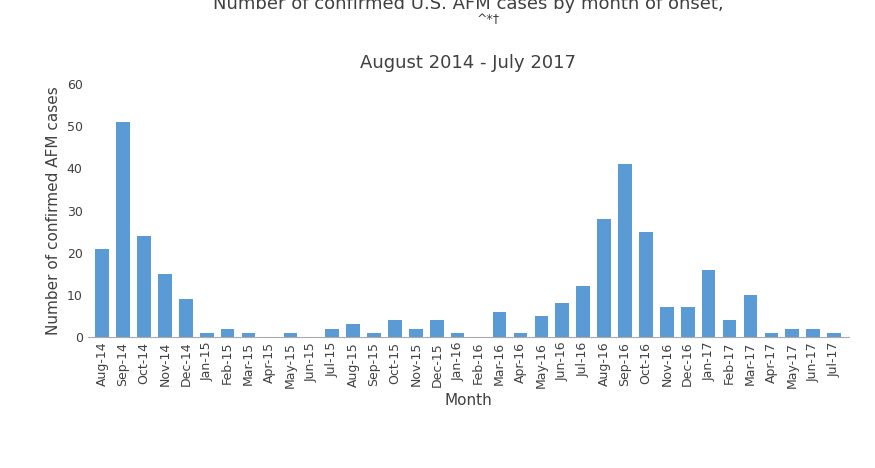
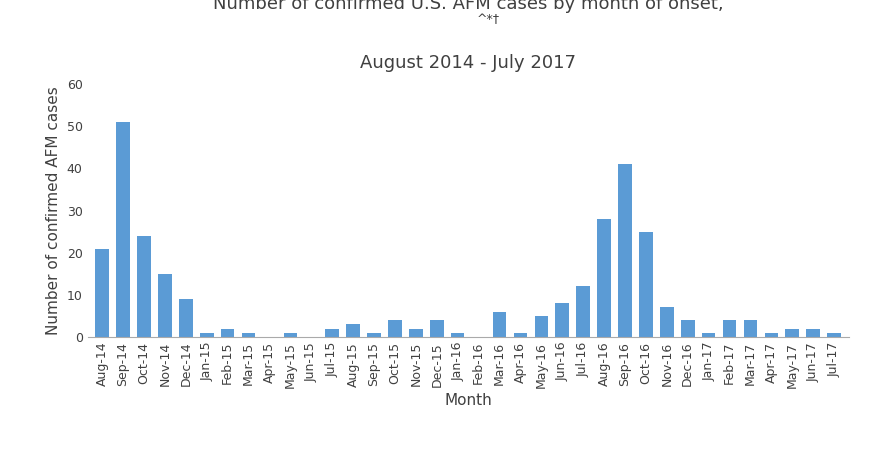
Dec-16: 7 -> 4
Jan-17: 16 -> 1
Mar-17: 10 -> 4
